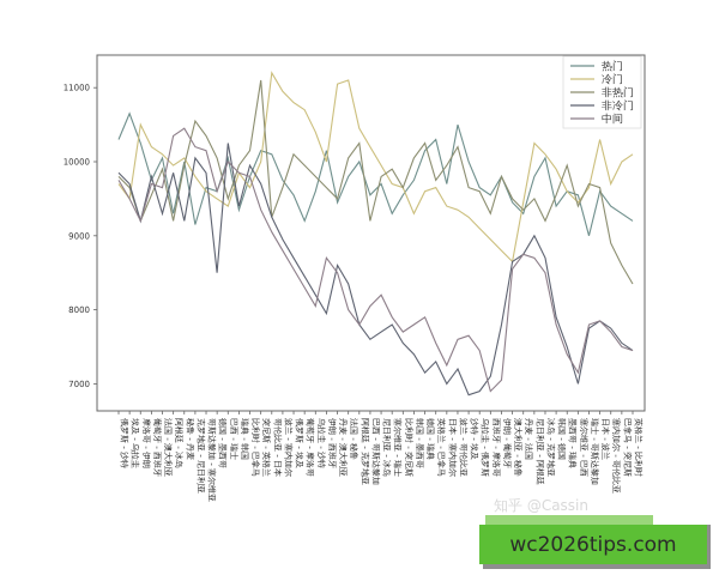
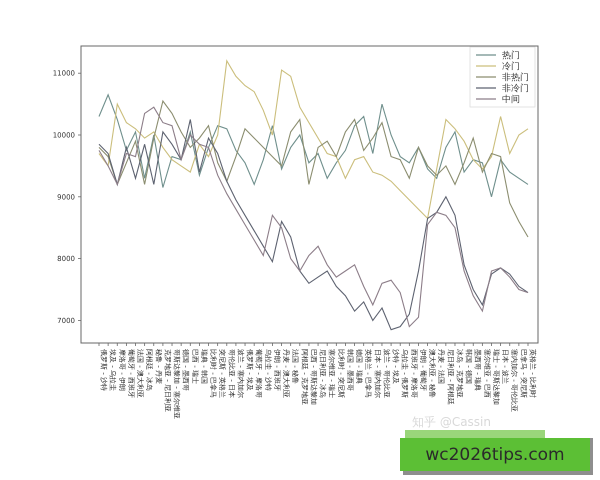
非冷门/德国 - 墨西哥: 8500 -> 9600
非热门/巴西 - 瑞士: 9500 -> 9800
非热门/突尼斯 - 英格兰: 11100 -> 9600
冷门/法国 - 秘鲁: 11100 -> 11000
非冷门/塞尔维亚 - 巴西: 7000 -> 7200
